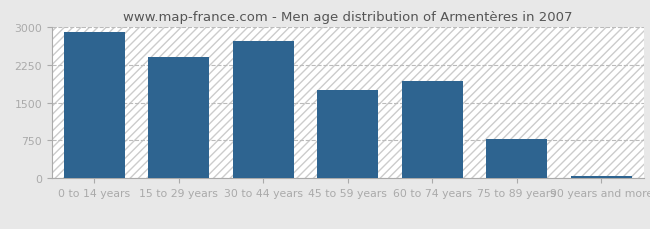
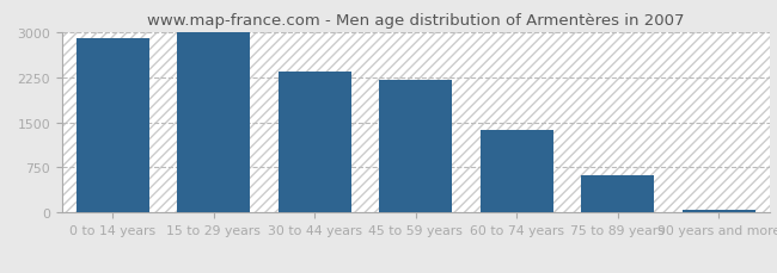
15 to 29 years: 2400 -> 2980
30 to 44 years: 2720 -> 2340
45 to 59 years: 1740 -> 2200
60 to 74 years: 1920 -> 1380
75 to 89 years: 780 -> 620
